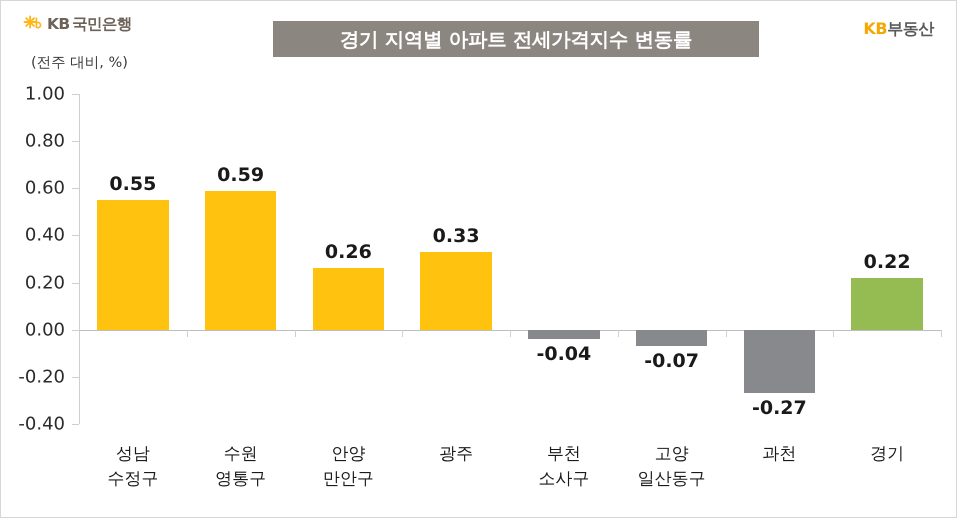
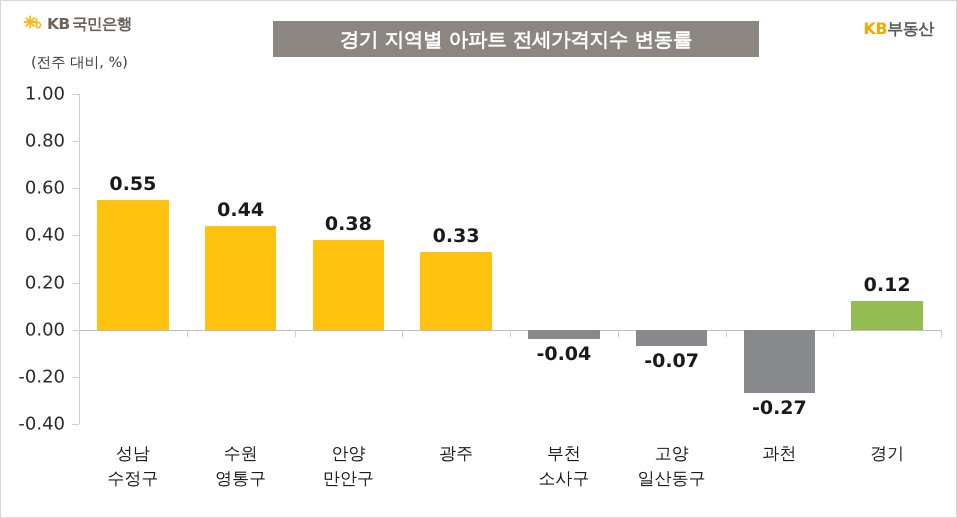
수원 영통구: 0.59 -> 0.44
안양 만안구: 0.26 -> 0.38
경기: 0.22 -> 0.12
